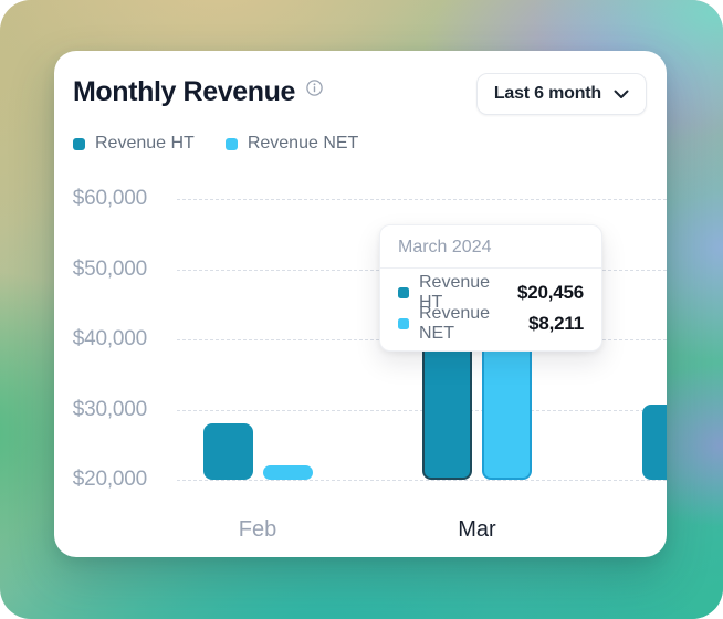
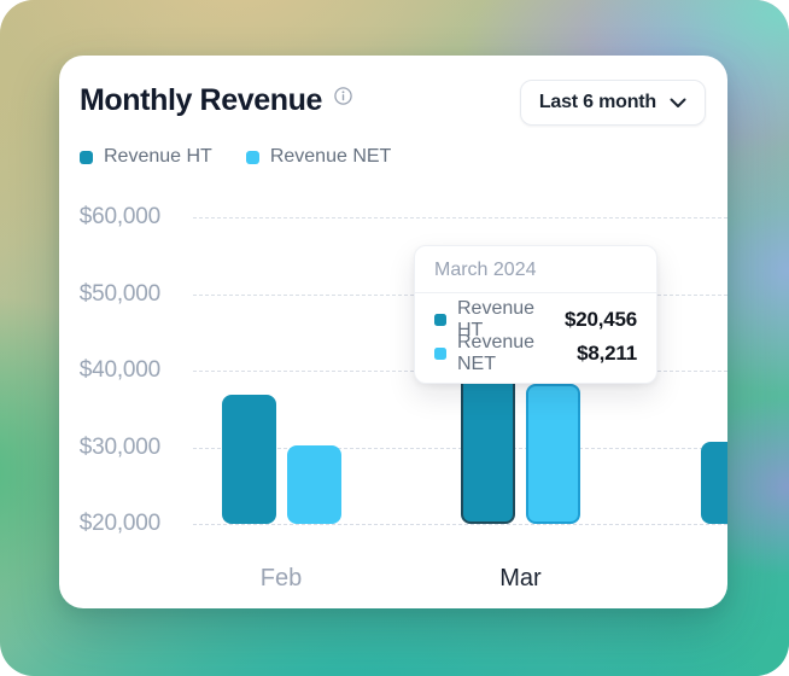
Revenue HT/Feb: $28000 -> $37000
Revenue NET/Feb: $22000 -> $30000
Revenue HT/Mar: $42000 -> $47000
Revenue NET/Mar: $42000 -> $38000
